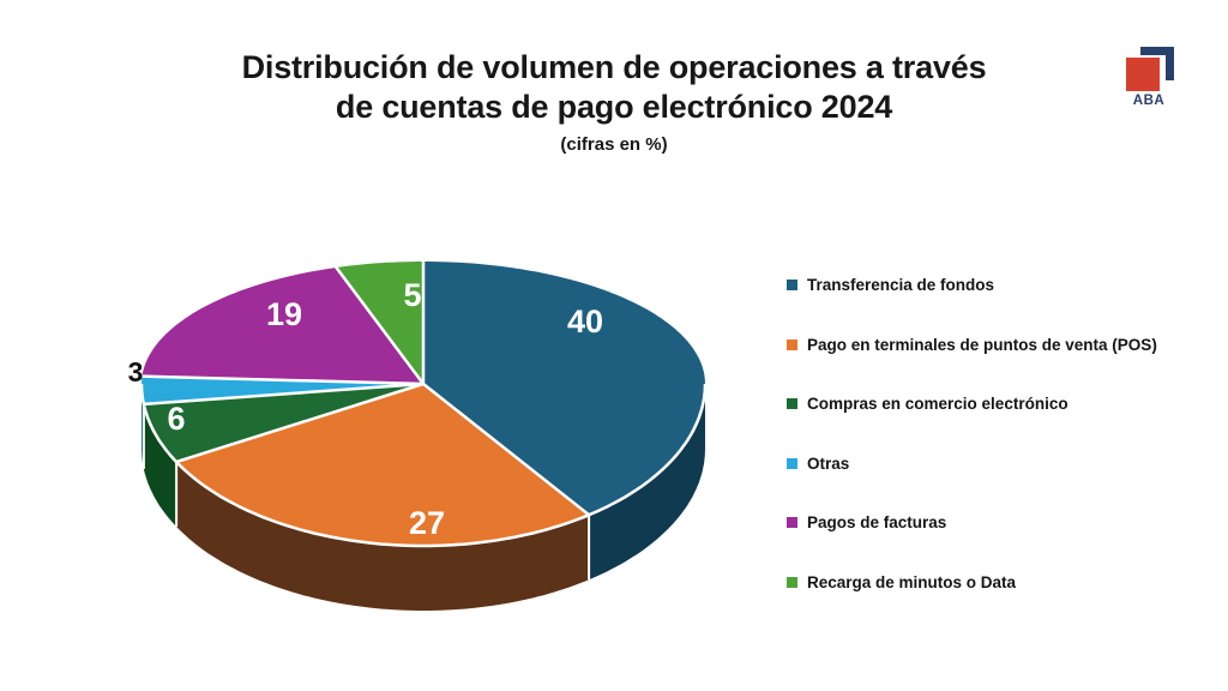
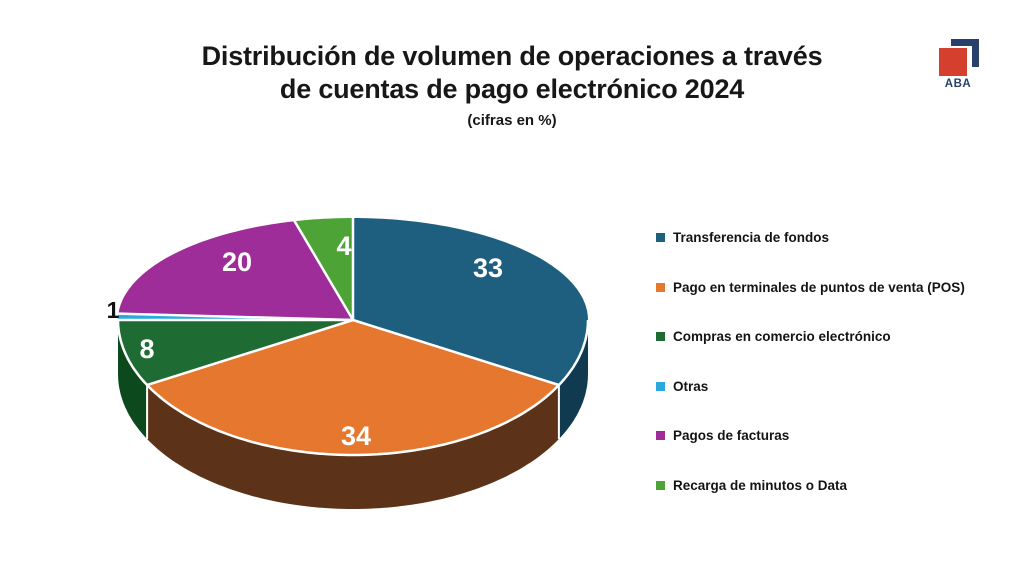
Transferencia de fondos: 40 -> 33
Pago en terminales de puntos de venta (POS): 27 -> 34
Compras en comercio electrónico: 6 -> 8
Otras: 3 -> 1
Pagos de facturas: 19 -> 20
Recarga de minutos o Data: 5 -> 4
